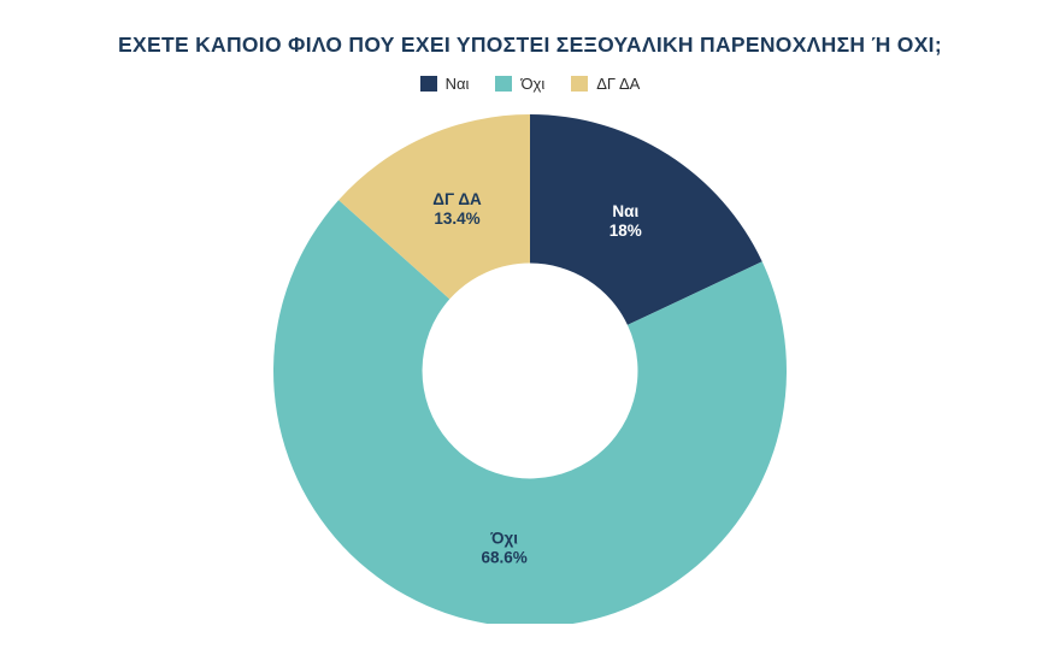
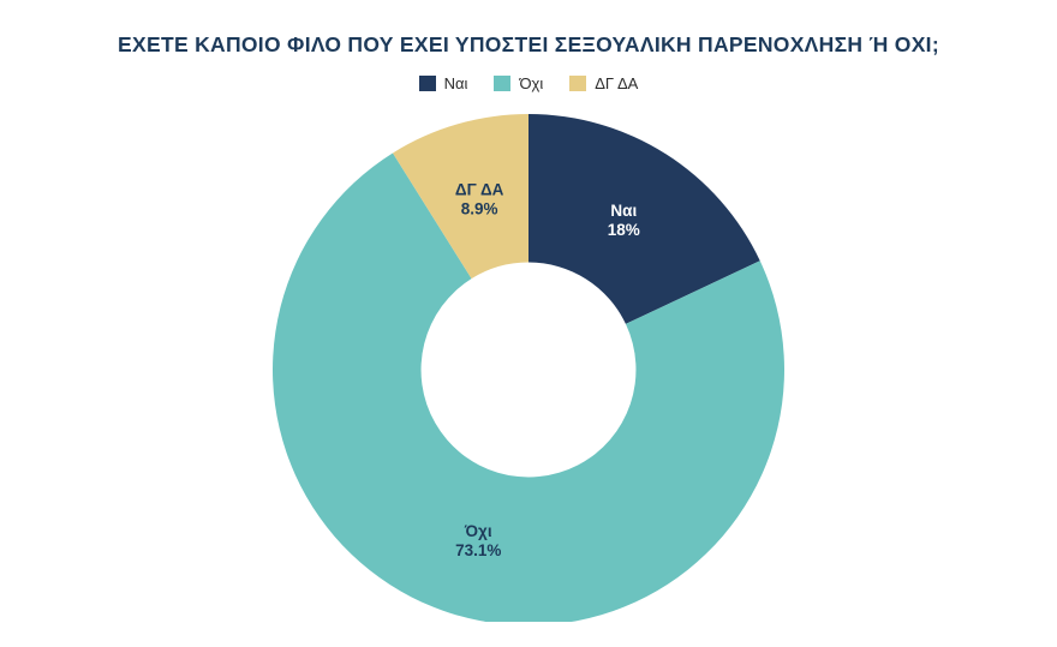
Όχι: 68.6% -> 73.1%
ΔΓ ΔΑ: 13.4% -> 8.9%
